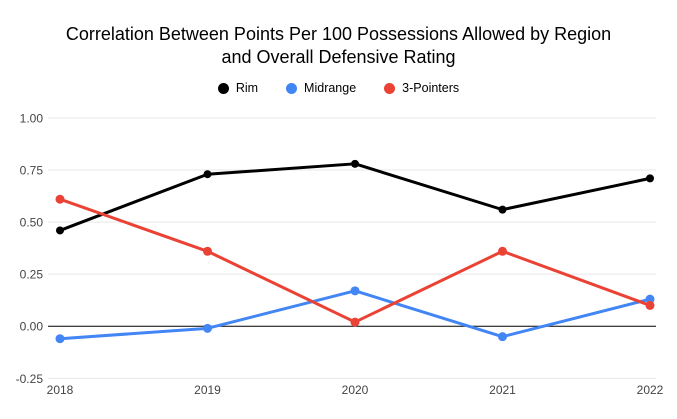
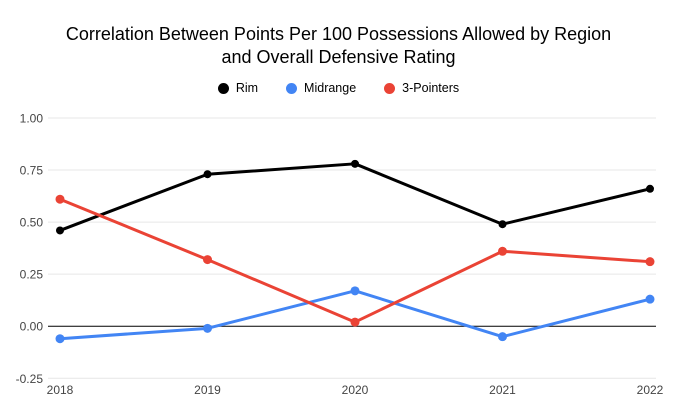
3-Pointers/2019: 0.36 -> 0.32
Rim/2021: 0.56 -> 0.49
Rim/2022: 0.71 -> 0.66
3-Pointers/2022: 0.10 -> 0.31
